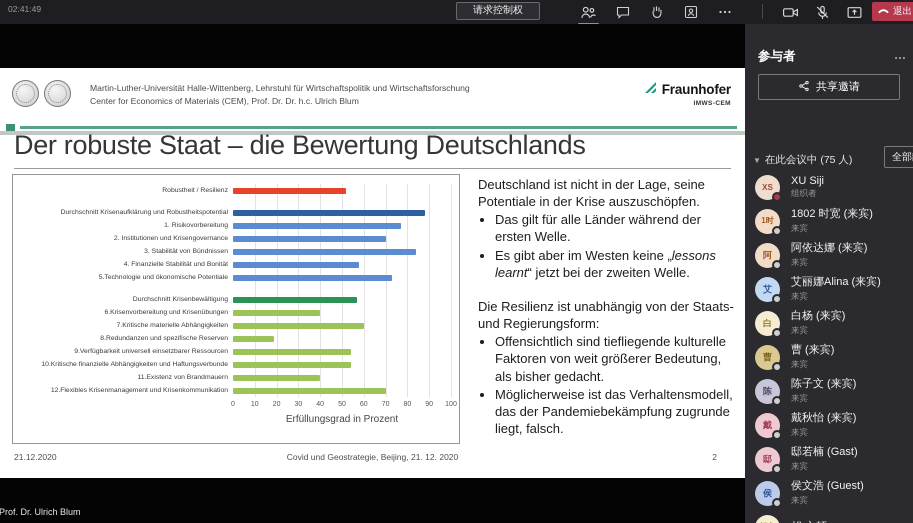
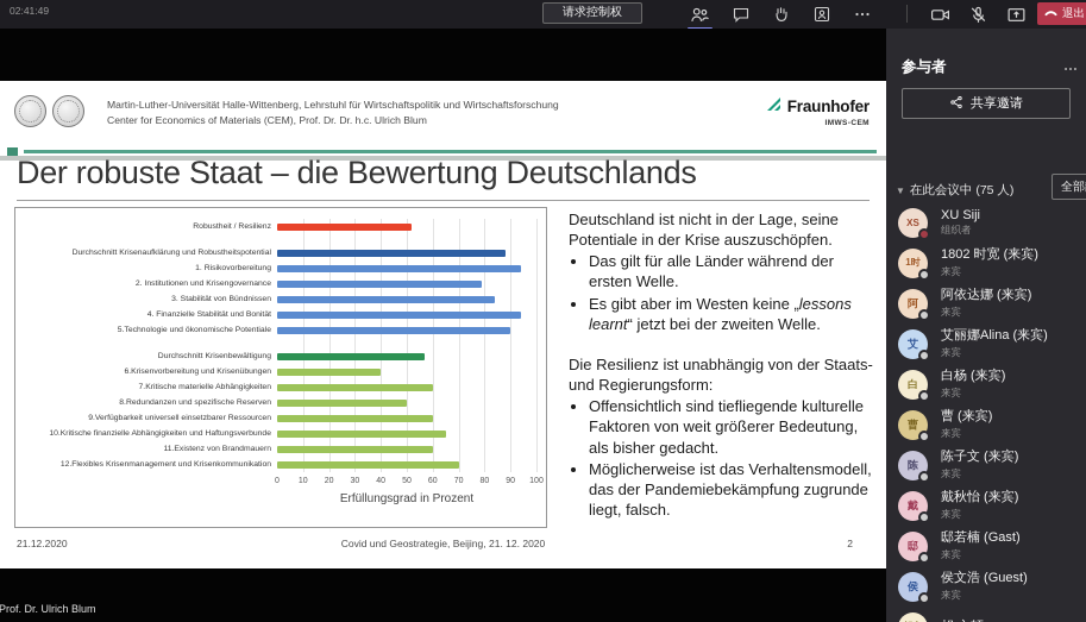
1. Risikovorbereitung: 77 -> 94
2. Institutionen und Krisengovernance: 70 -> 79
4. Finanzielle Stabilität und Bonität: 58 -> 94
5.Technologie und ökonomische Potentiale: 73 -> 90
8.Redundanzen und spezifische Reserven: 19 -> 50
9.Verfügbarkeit universell einsetzbarer Ressourcen: 54 -> 60
10.Kritische finanzielle Abhängigkeiten und Haftungsverbunde: 54 -> 65
11.Existenz von Brandmauern: 40 -> 60
